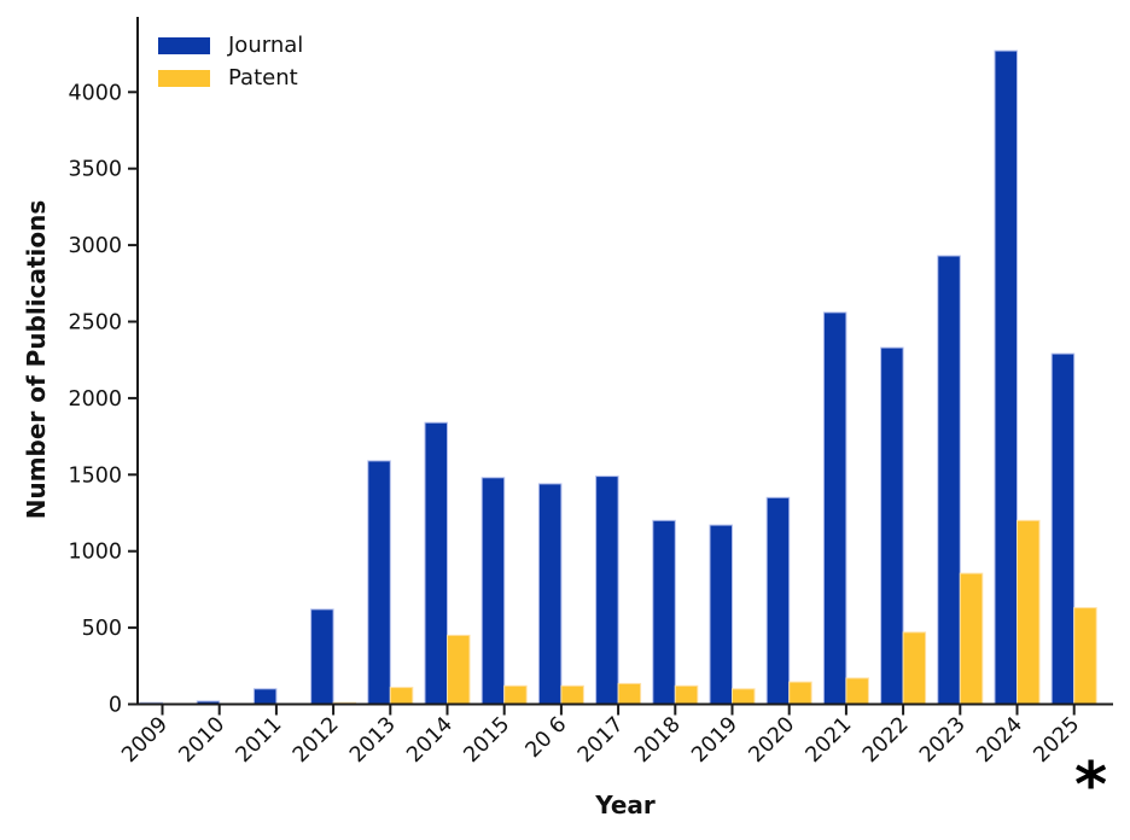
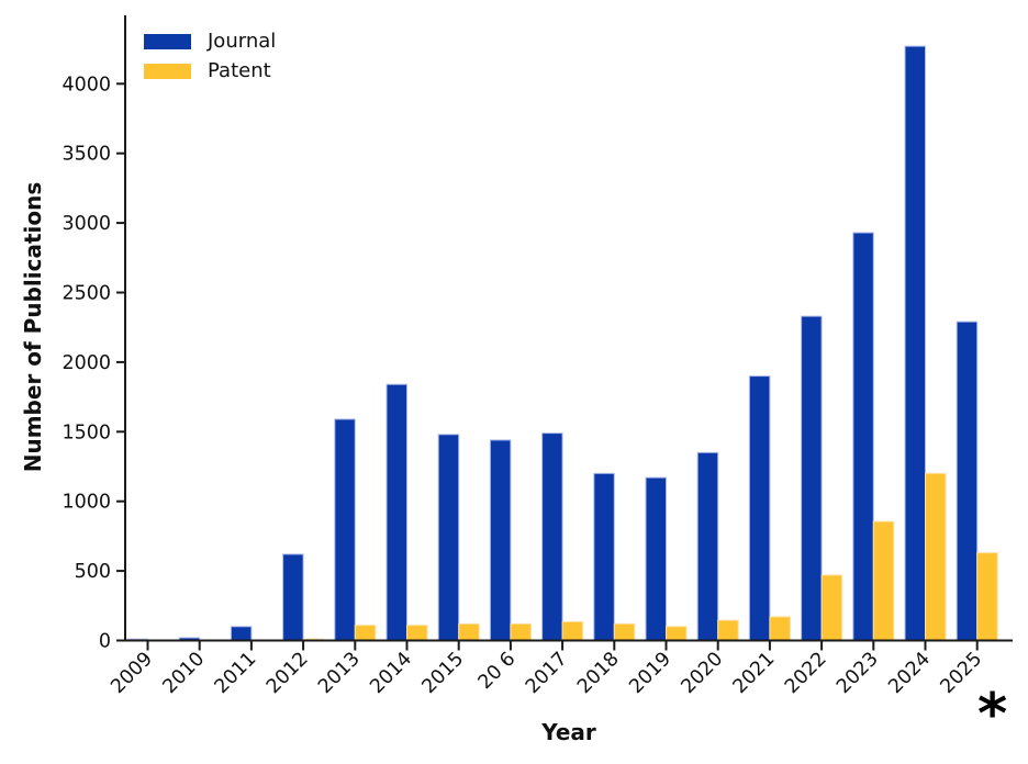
Patent/2014: 450 -> 110
Journal/2021: 2560 -> 1900
